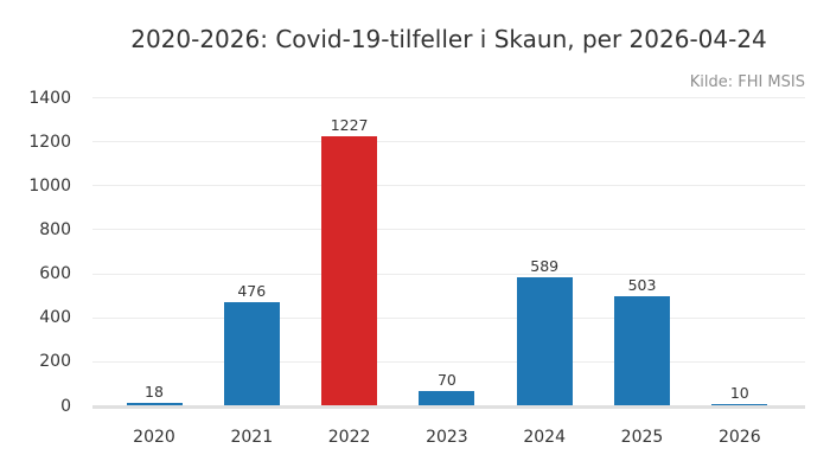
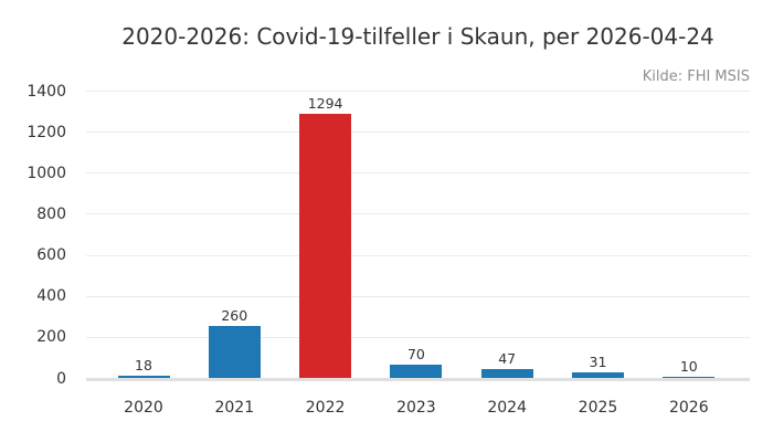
2021: 476 -> 260
2022: 1227 -> 1294
2024: 589 -> 47
2025: 503 -> 31
